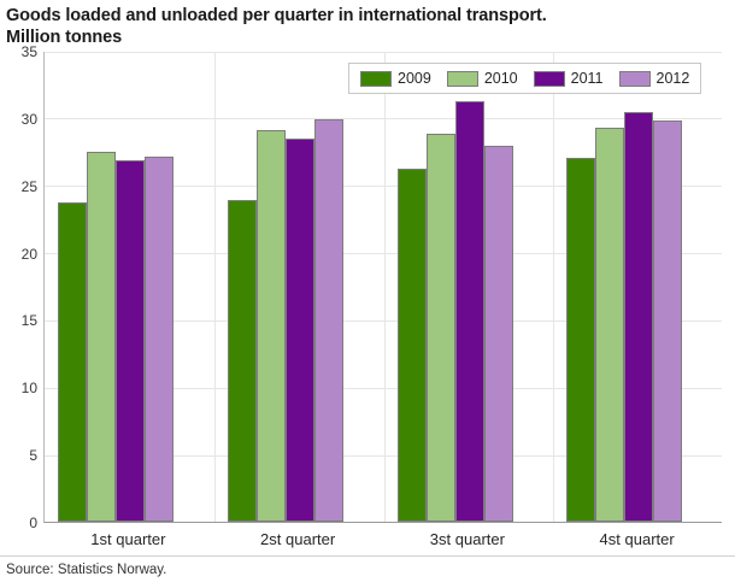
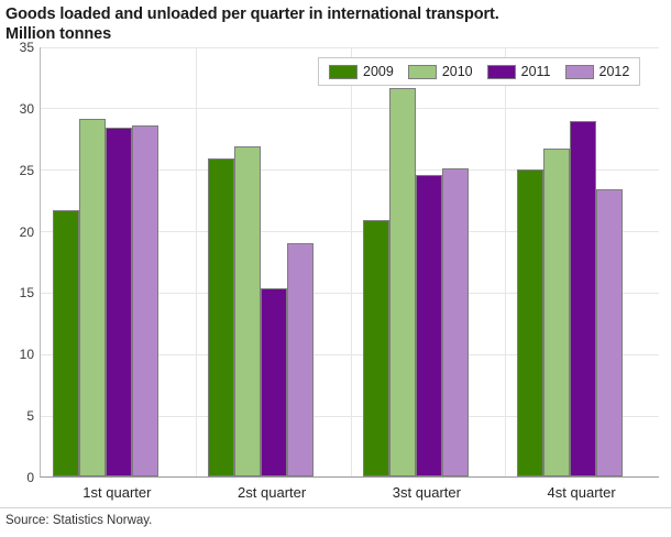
2009/1st quarter: 23.7 -> 21.7
2010/1st quarter: 27.5 -> 29.1
2011/1st quarter: 26.9 -> 28.4
2012/1st quarter: 27.1 -> 28.6
2009/2st quarter: 23.9 -> 25.9
2010/2st quarter: 29.1 -> 26.9
2011/2st quarter: 28.5 -> 15.3
2012/2st quarter: 29.9 -> 19.0
2009/3st quarter: 26.2 -> 20.9
2010/3st quarter: 28.8 -> 31.6
2011/3st quarter: 31.2 -> 24.5
2012/3st quarter: 27.9 -> 25.1
2009/4st quarter: 27.0 -> 25.0
2010/4st quarter: 29.3 -> 26.7
2011/4st quarter: 30.4 -> 28.9
2012/4st quarter: 29.8 -> 23.4
